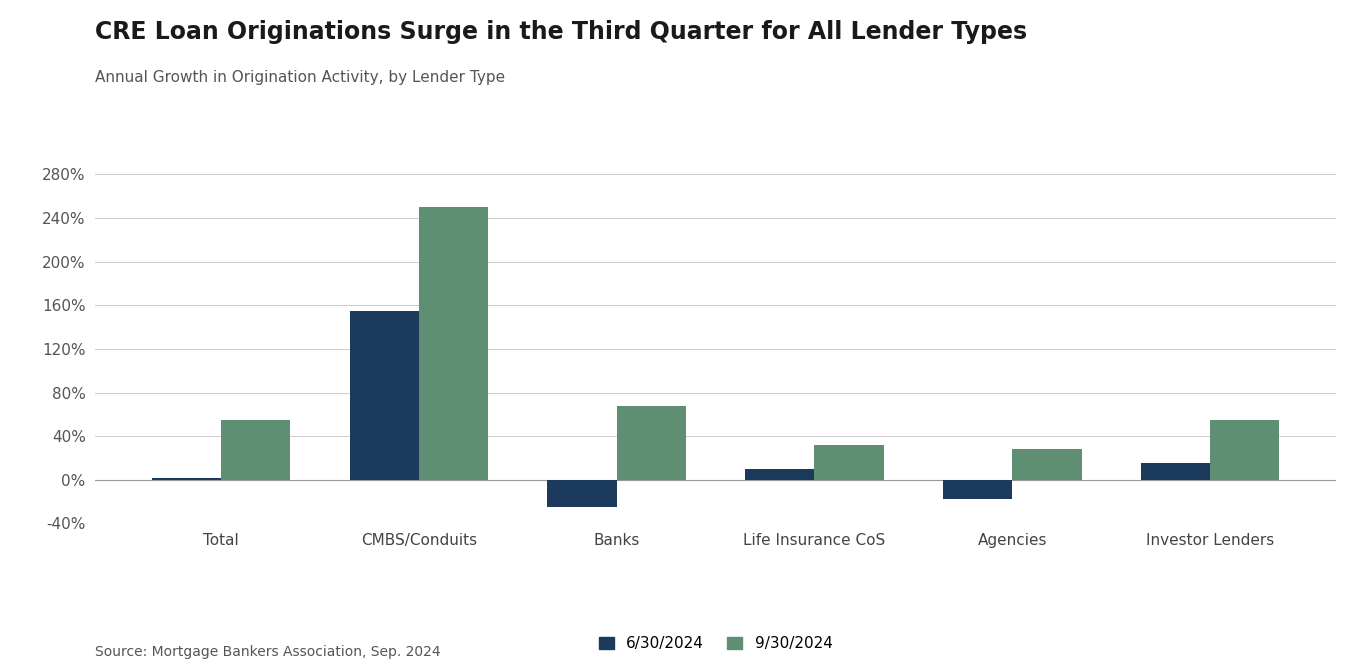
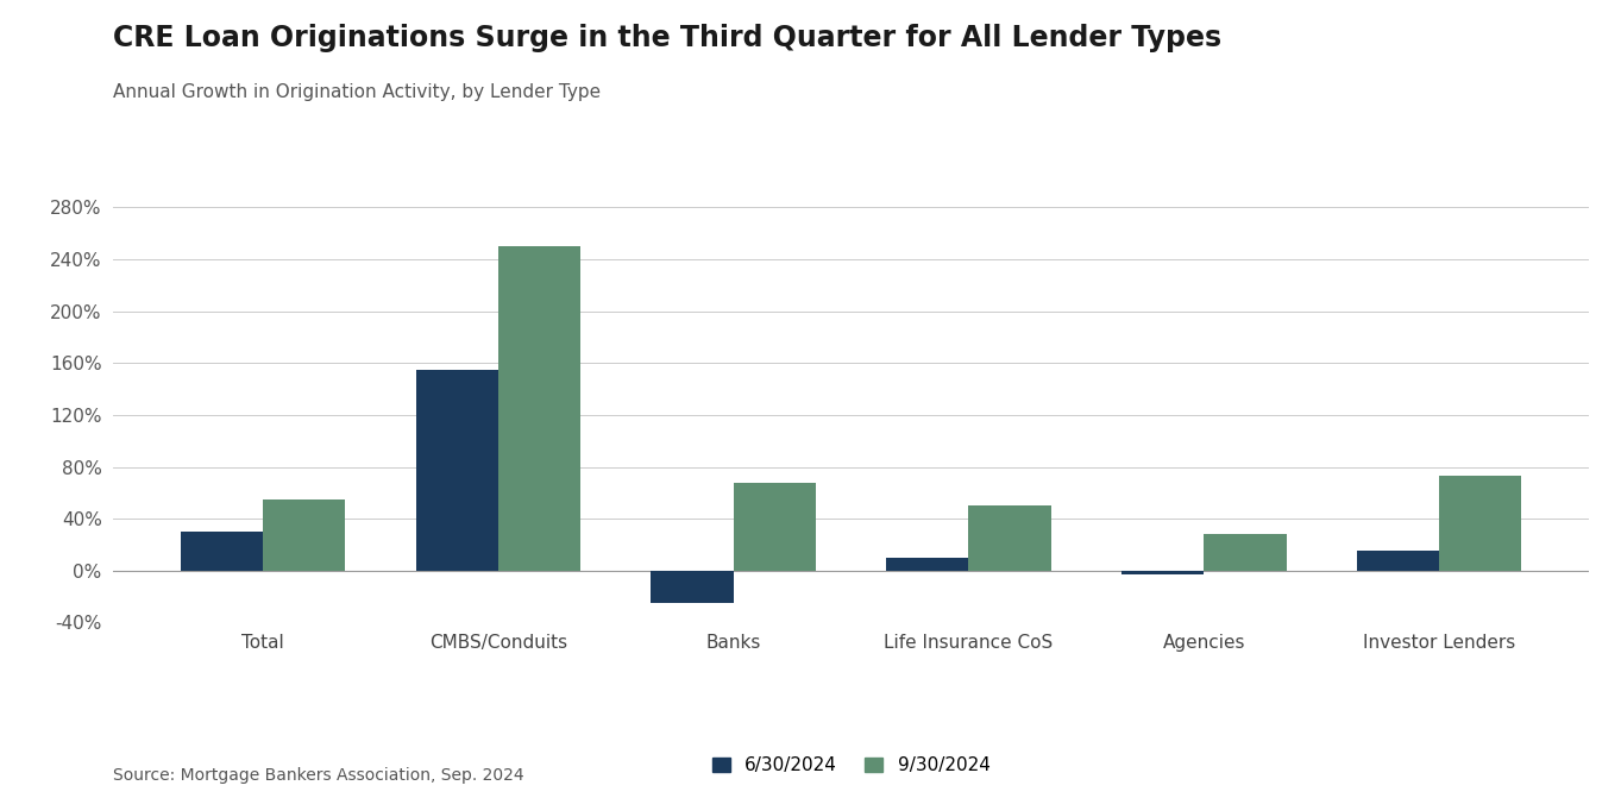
6/30/2024/Total: 2% -> 30%
9/30/2024/Life Insurance CoS: 32% -> 50%
6/30/2024/Agencies: -18% -> -3%
9/30/2024/Investor Lenders: 55% -> 73%
